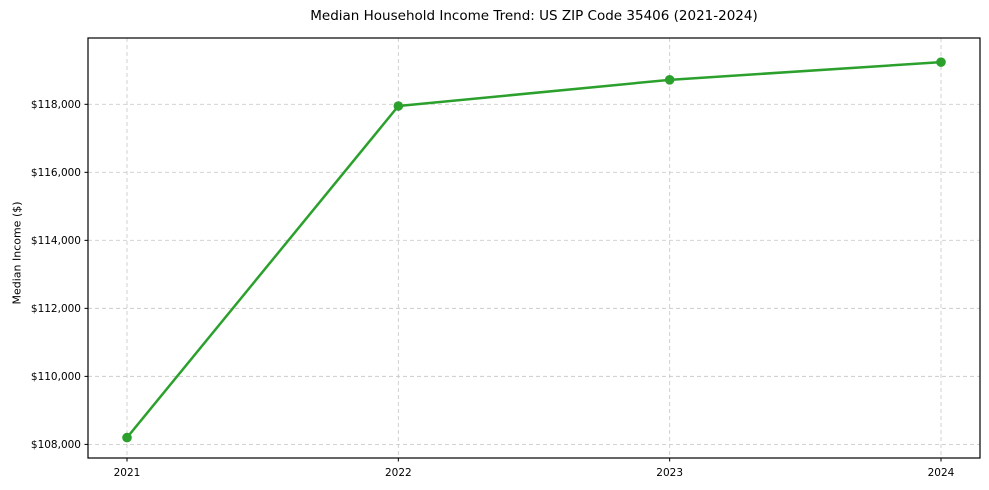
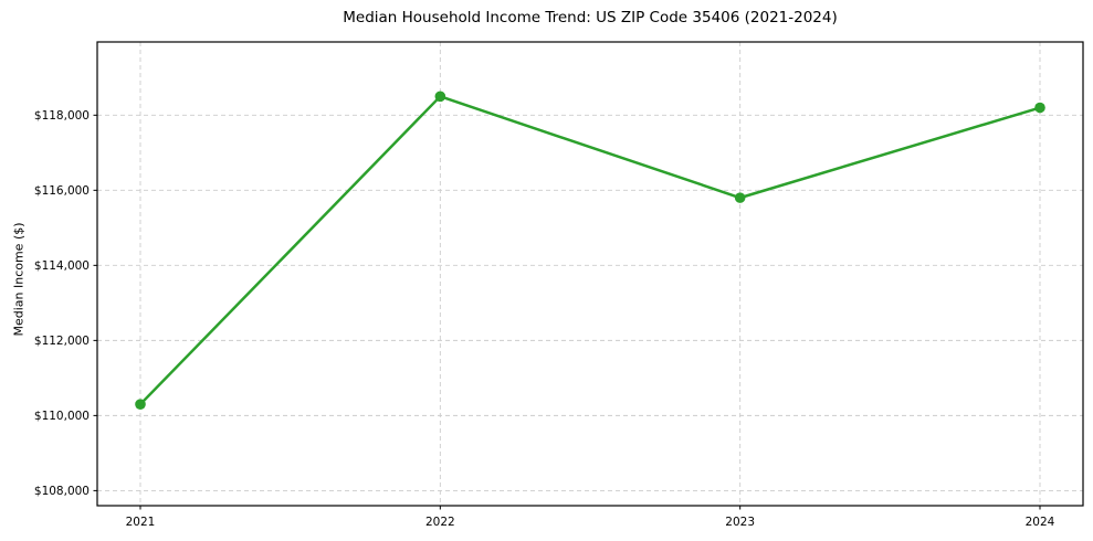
2021: $108200 -> $110300
2022: $118000 -> $118500
2023: $118700 -> $115800
2024: $119200 -> $118200
